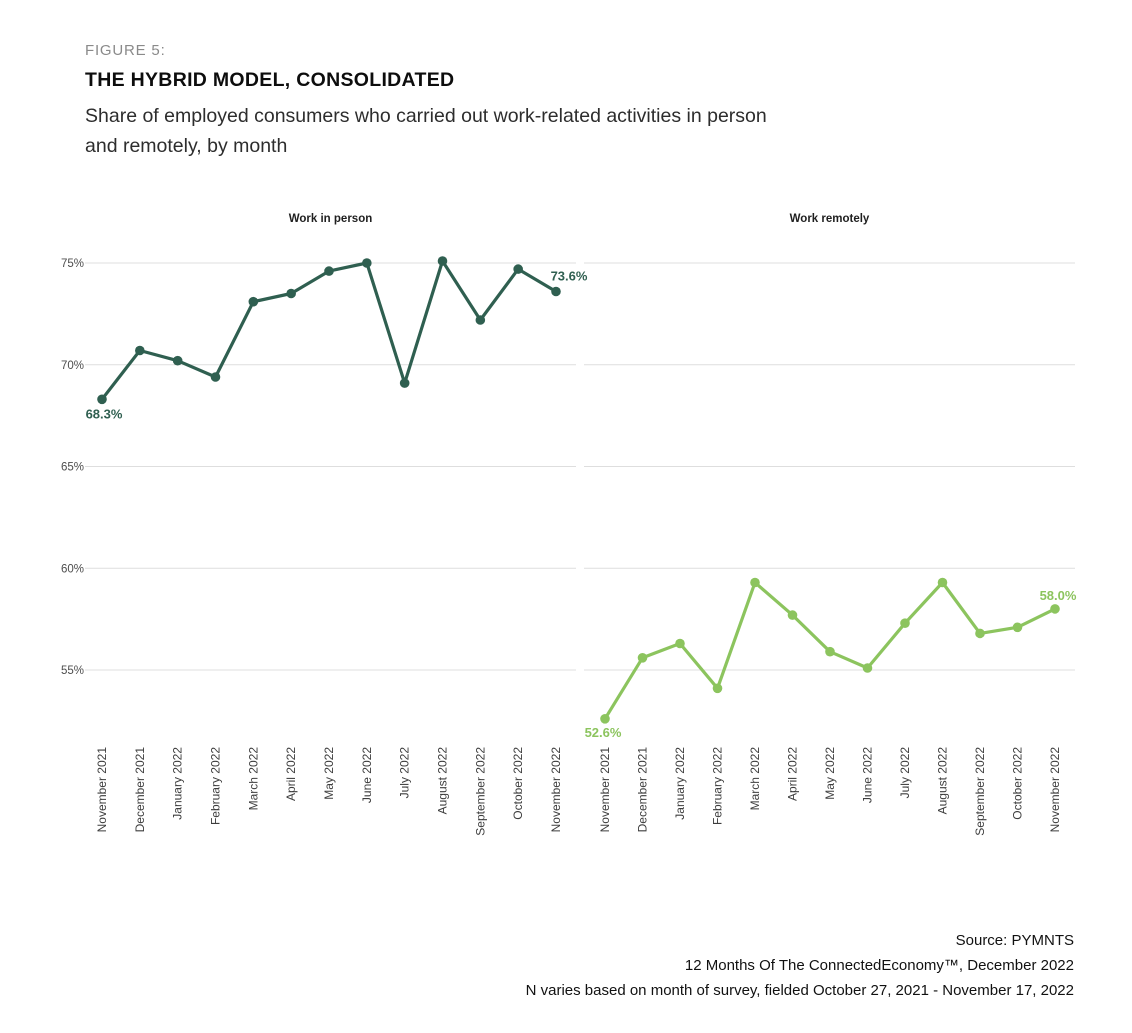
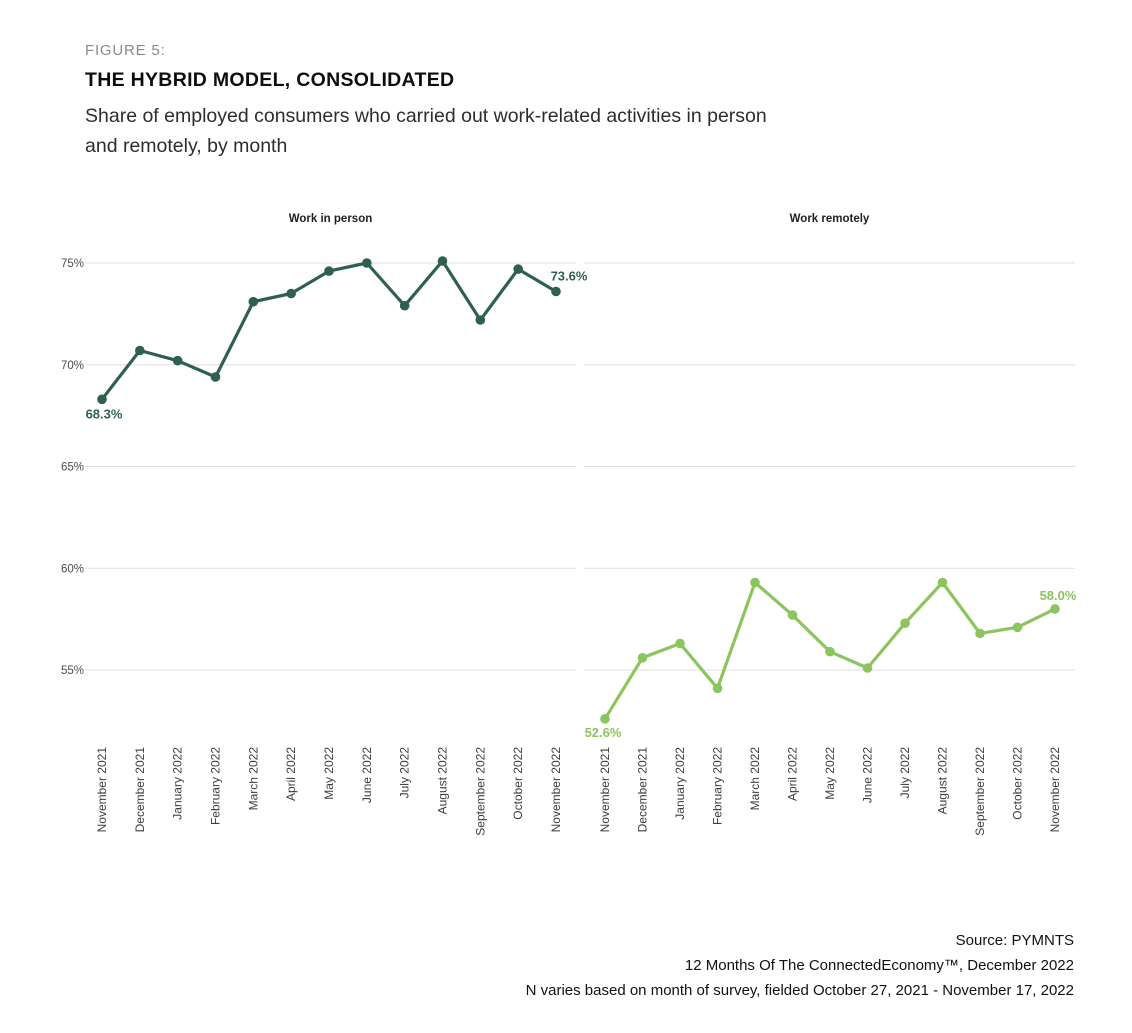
Work in person/July 2022: 69.1% -> 72.9%
